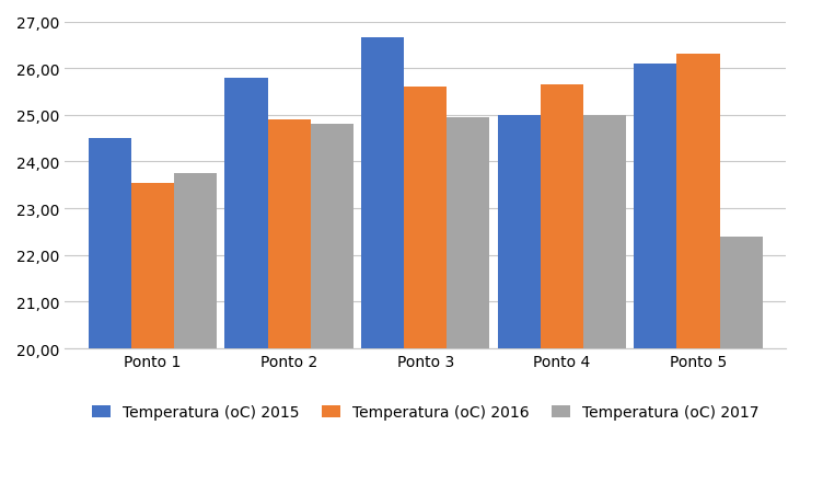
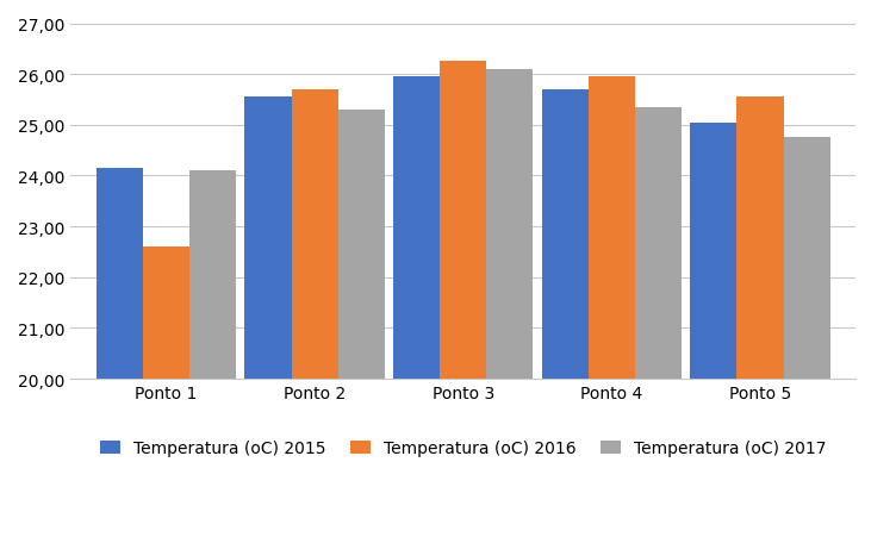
Temperatura (oC) 2015/Ponto 1: 24,50 -> 24,15
Temperatura (oC) 2016/Ponto 1: 23,55 -> 22,60
Temperatura (oC) 2017/Ponto 1: 23,75 -> 24,10
Temperatura (oC) 2015/Ponto 2: 25,80 -> 25,55
Temperatura (oC) 2016/Ponto 2: 24,90 -> 25,70
Temperatura (oC) 2017/Ponto 2: 24,80 -> 25,30
Temperatura (oC) 2015/Ponto 3: 26,65 -> 25,95
Temperatura (oC) 2016/Ponto 3: 25,60 -> 26,25
Temperatura (oC) 2017/Ponto 3: 24,95 -> 26,10
Temperatura (oC) 2015/Ponto 4: 25,00 -> 25,70
Temperatura (oC) 2016/Ponto 4: 25,65 -> 25,95
Temperatura (oC) 2017/Ponto 4: 25,00 -> 25,35
Temperatura (oC) 2015/Ponto 5: 26,10 -> 25,05
Temperatura (oC) 2016/Ponto 5: 26,30 -> 25,55
Temperatura (oC) 2017/Ponto 5: 22,40 -> 24,75
